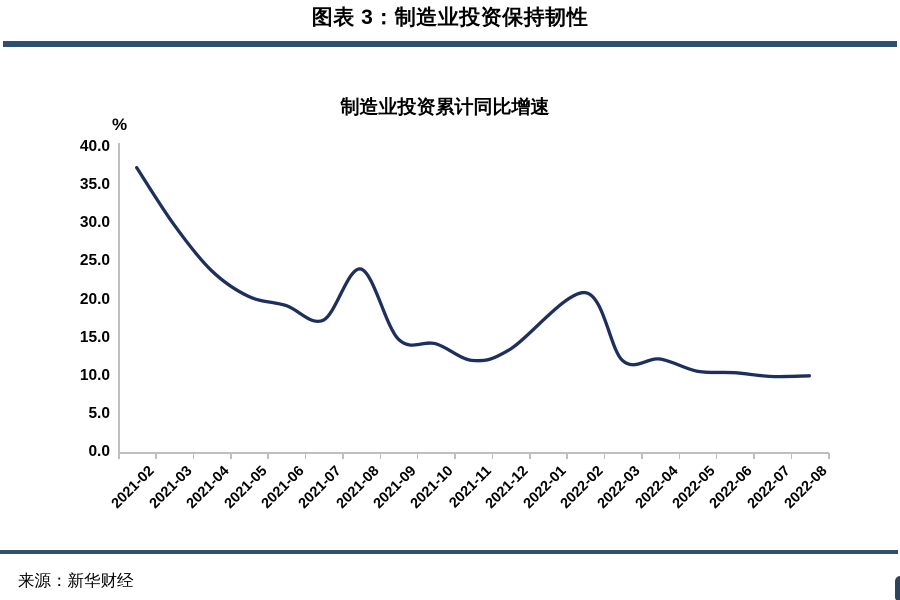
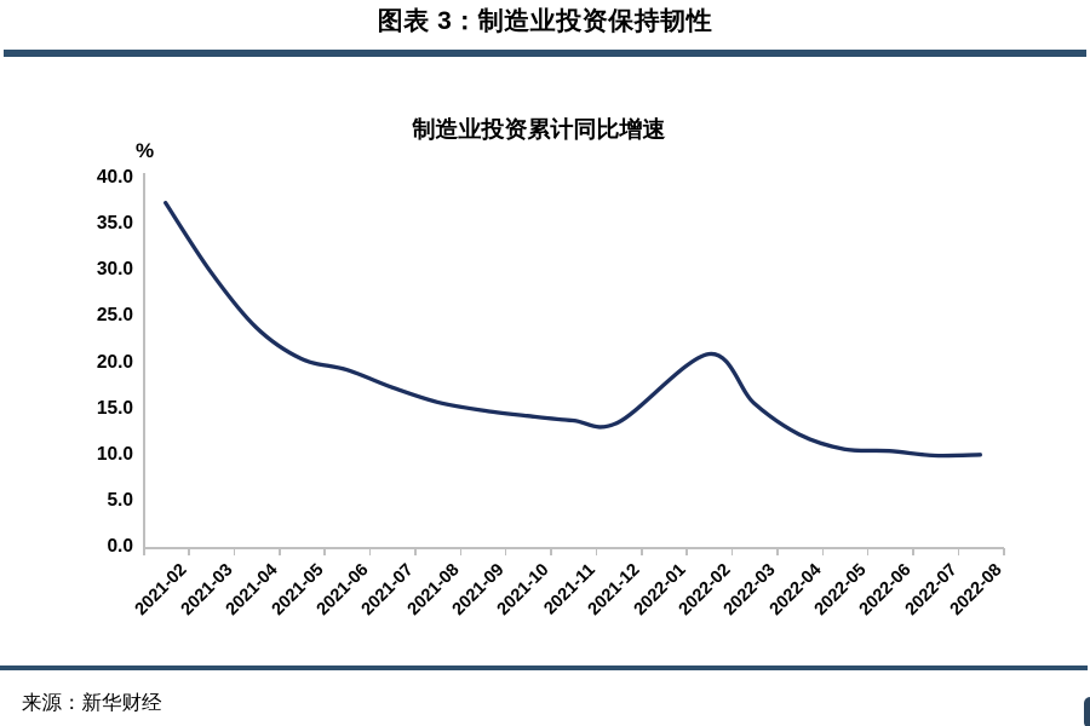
2021-08: 24 -> 16
2021-11: 12 -> 14
2022-03: 12 -> 16
